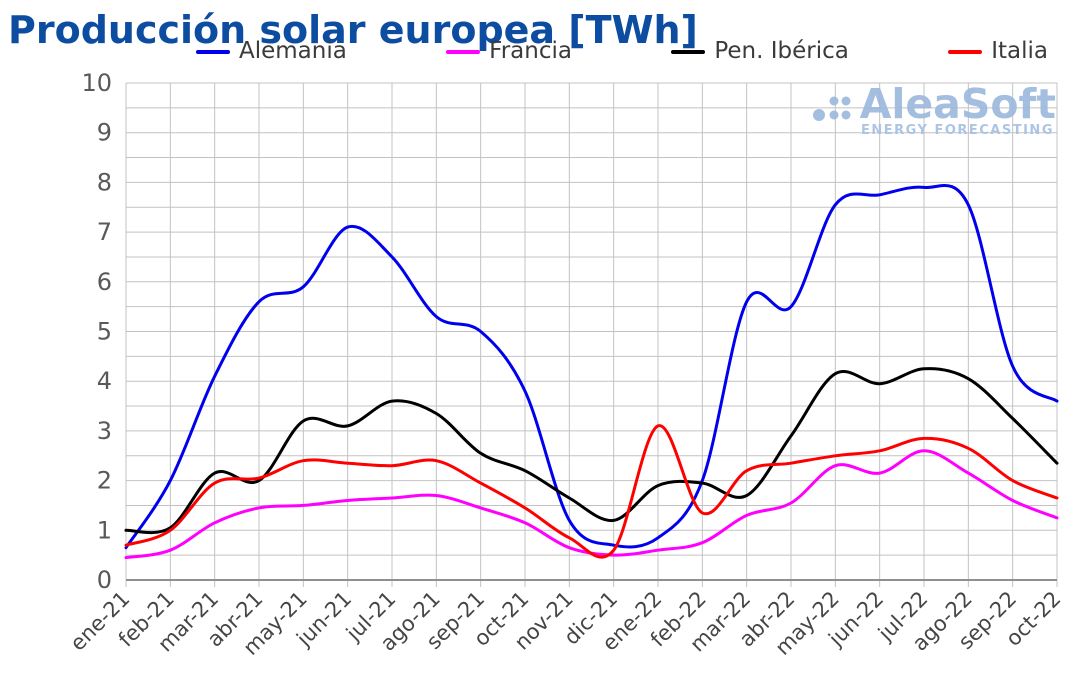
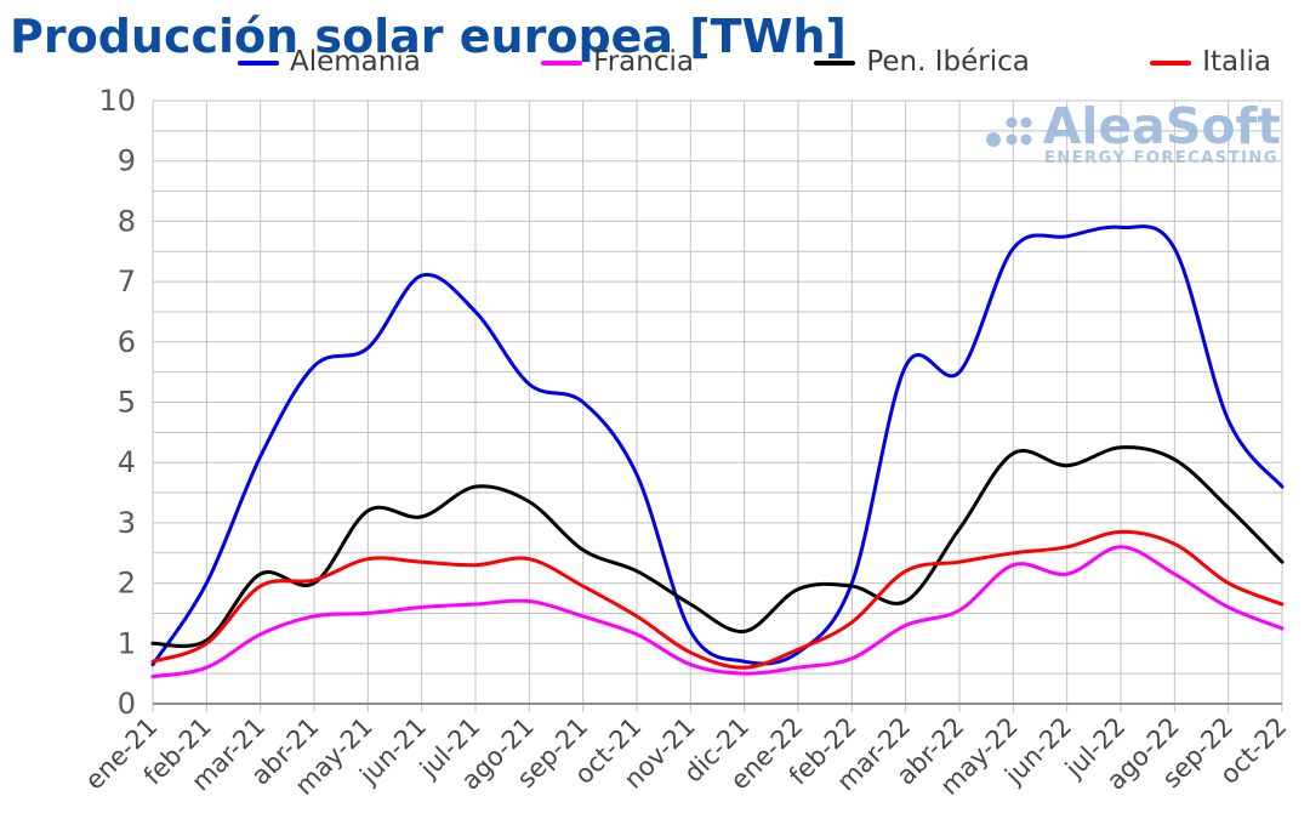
Italia/ene-22: 3.1 -> 0.9
Alemania/sep-22: 4.3 -> 4.7
